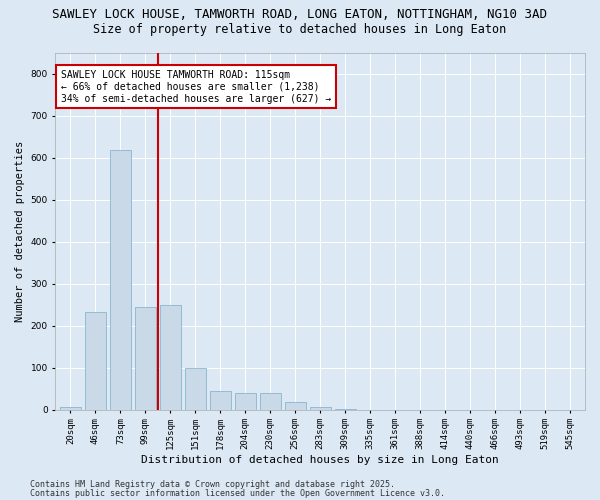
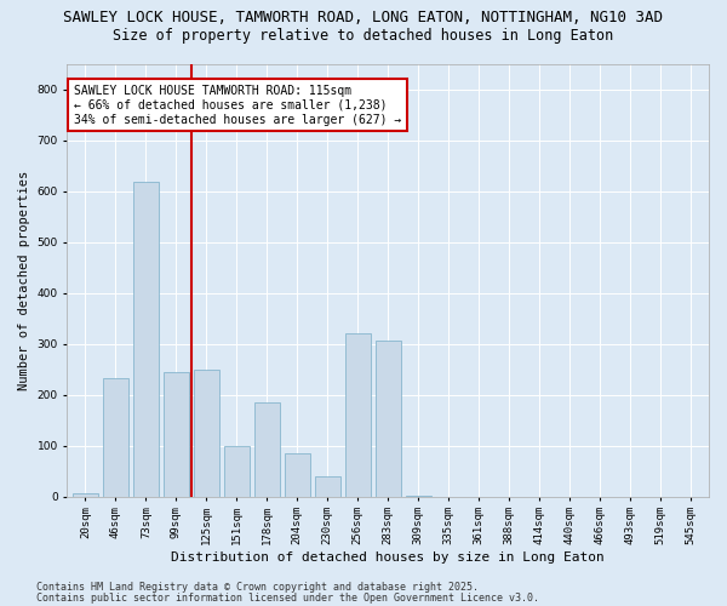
178sqm: 45 -> 185
204sqm: 40 -> 85
256sqm: 18 -> 320
283sqm: 5 -> 305
